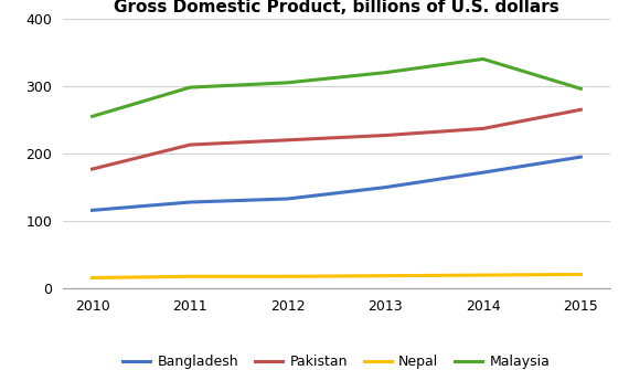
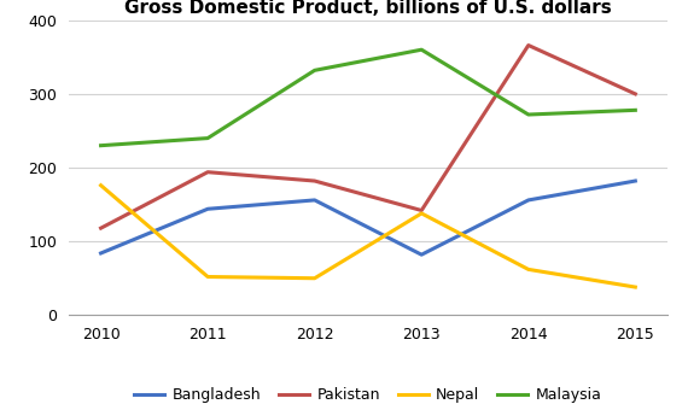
Bangladesh/2010: 116 -> 84
Pakistan/2010: 177 -> 118
Nepal/2010: 16 -> 176
Malaysia/2010: 255 -> 230
Bangladesh/2011: 128 -> 144
Pakistan/2011: 213 -> 194
Nepal/2011: 18 -> 52
Malaysia/2011: 298 -> 240
Bangladesh/2012: 133 -> 156
Pakistan/2012: 220 -> 182
Nepal/2012: 18 -> 50
Malaysia/2012: 305 -> 332
Bangladesh/2013: 150 -> 82
Pakistan/2013: 227 -> 142
Nepal/2013: 19 -> 138
Malaysia/2013: 320 -> 360
Bangladesh/2014: 172 -> 156
Pakistan/2014: 237 -> 366
Nepal/2014: 20 -> 62
Malaysia/2014: 340 -> 272
Bangladesh/2015: 195 -> 182
Pakistan/2015: 265 -> 300
Nepal/2015: 21 -> 38
Malaysia/2015: 296 -> 278
